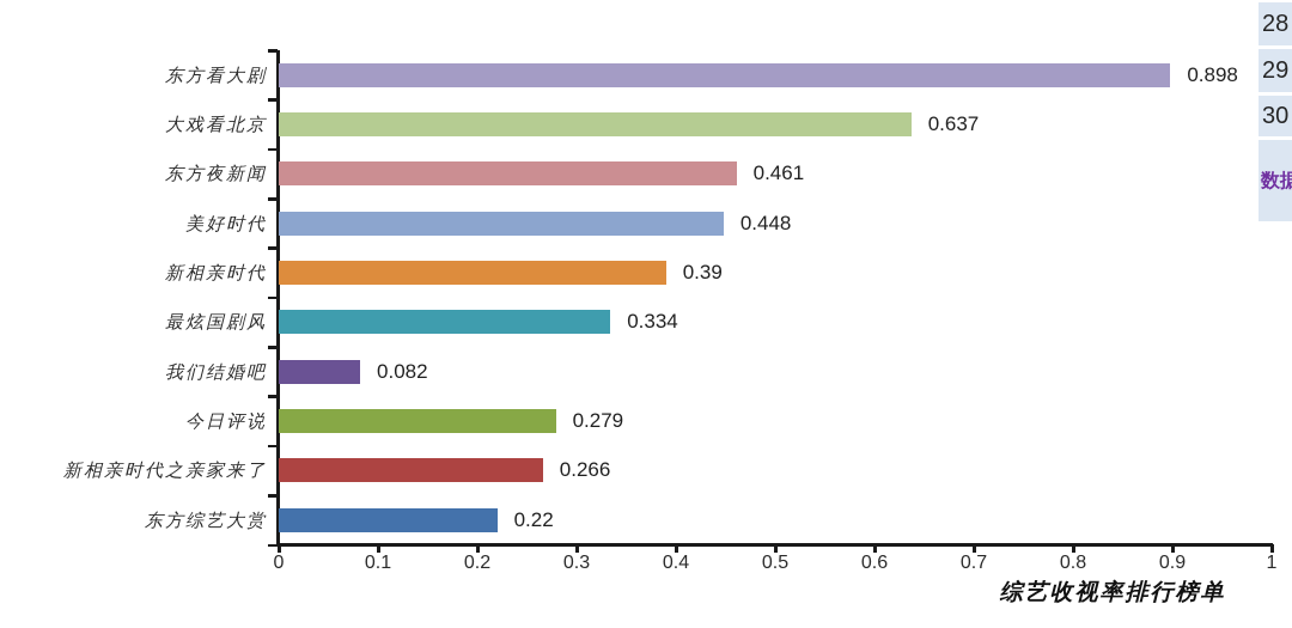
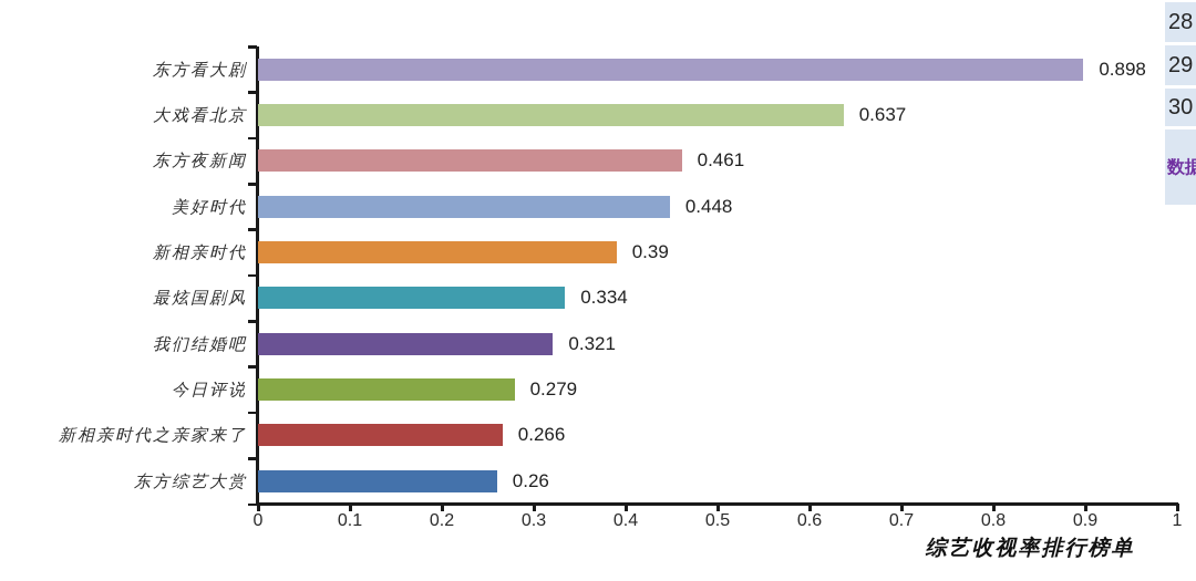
我们结婚吧: 0.082 -> 0.321
东方综艺大赏: 0.22 -> 0.26
